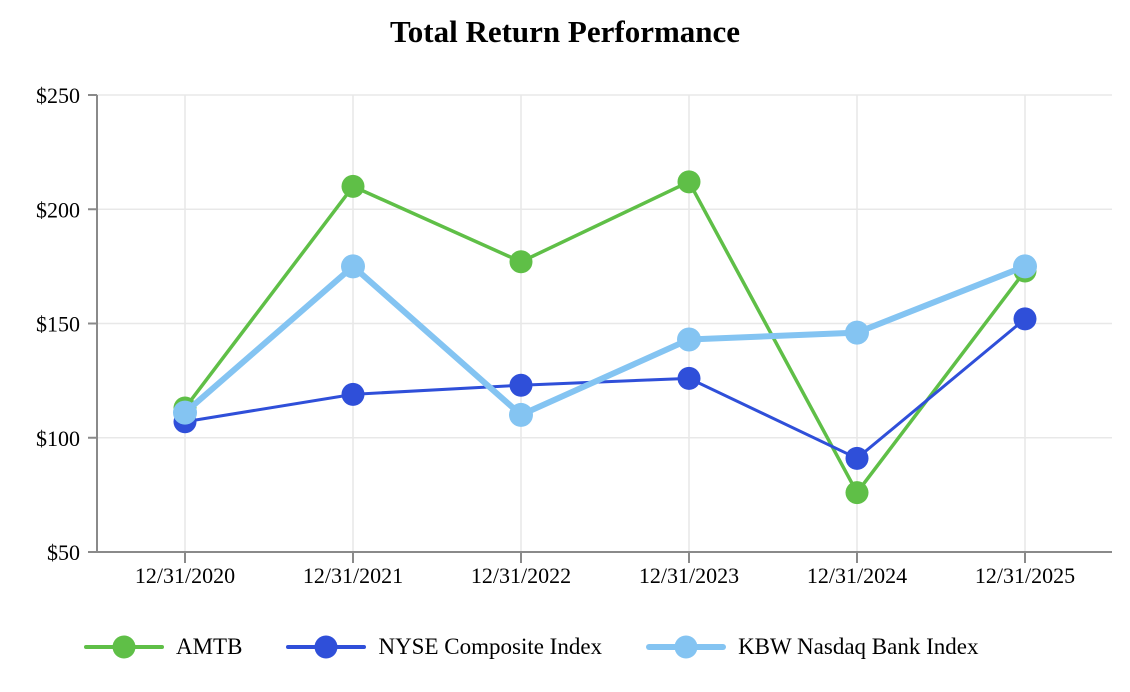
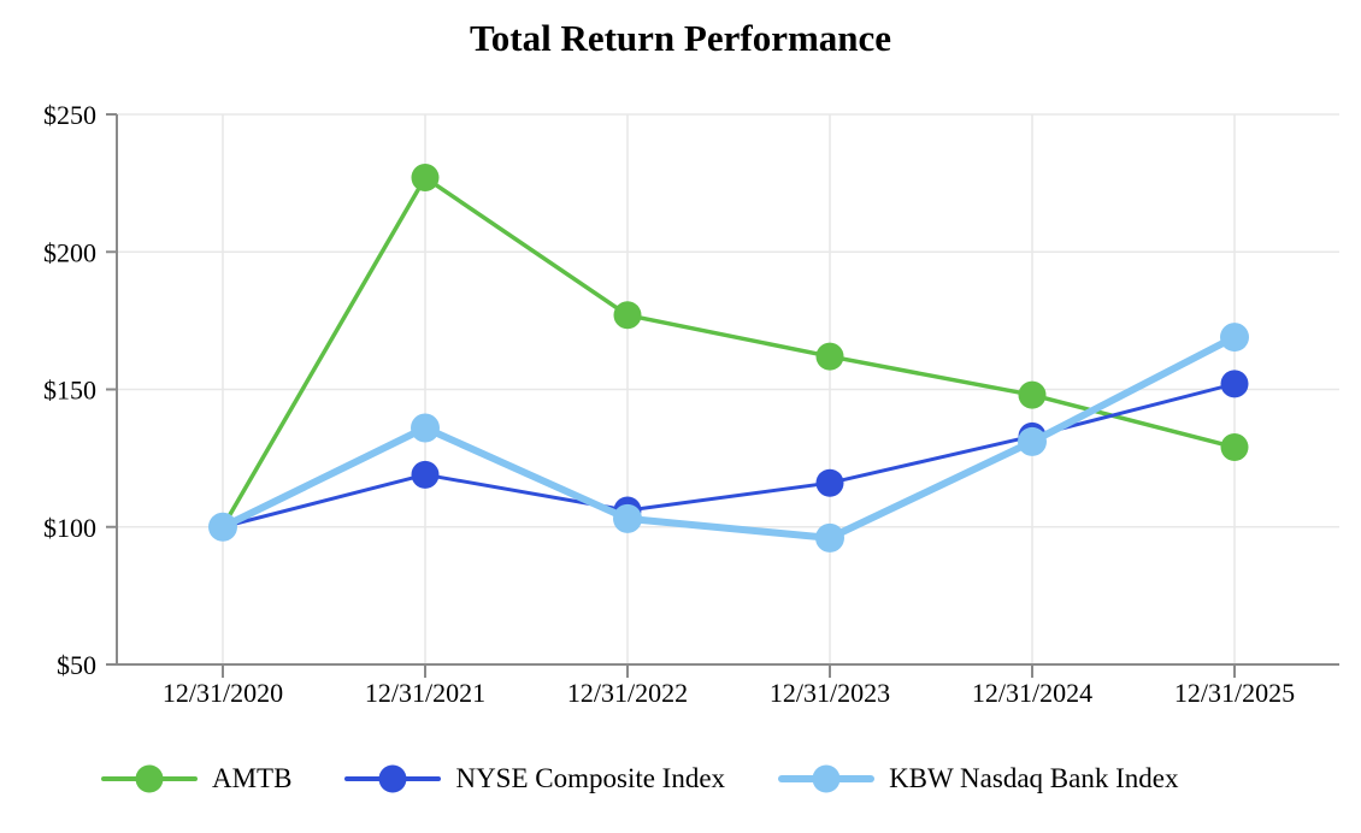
AMTB/12/31/2020: $113 -> $100
NYSE Composite Index/12/31/2020: $107 -> $100
KBW Nasdaq Bank Index/12/31/2020: $111 -> $100
AMTB/12/31/2021: $210 -> $227
KBW Nasdaq Bank Index/12/31/2021: $175 -> $136
NYSE Composite Index/12/31/2022: $123 -> $106
KBW Nasdaq Bank Index/12/31/2022: $110 -> $103
AMTB/12/31/2023: $212 -> $162
NYSE Composite Index/12/31/2023: $126 -> $116
KBW Nasdaq Bank Index/12/31/2023: $143 -> $96
AMTB/12/31/2024: $76 -> $148
NYSE Composite Index/12/31/2024: $91 -> $133
KBW Nasdaq Bank Index/12/31/2024: $146 -> $131
AMTB/12/31/2025: $173 -> $129
KBW Nasdaq Bank Index/12/31/2025: $175 -> $169
